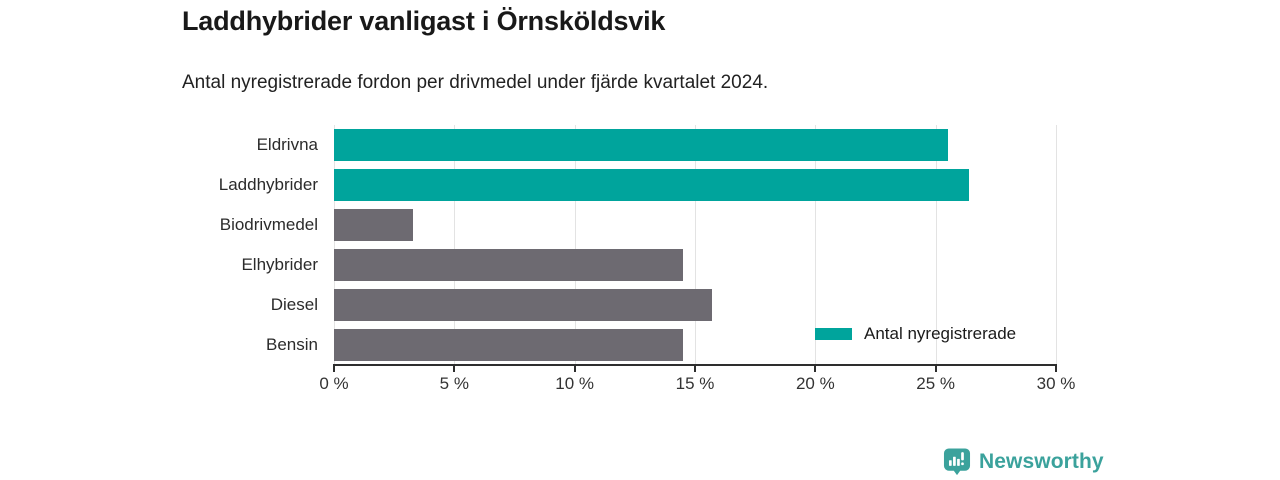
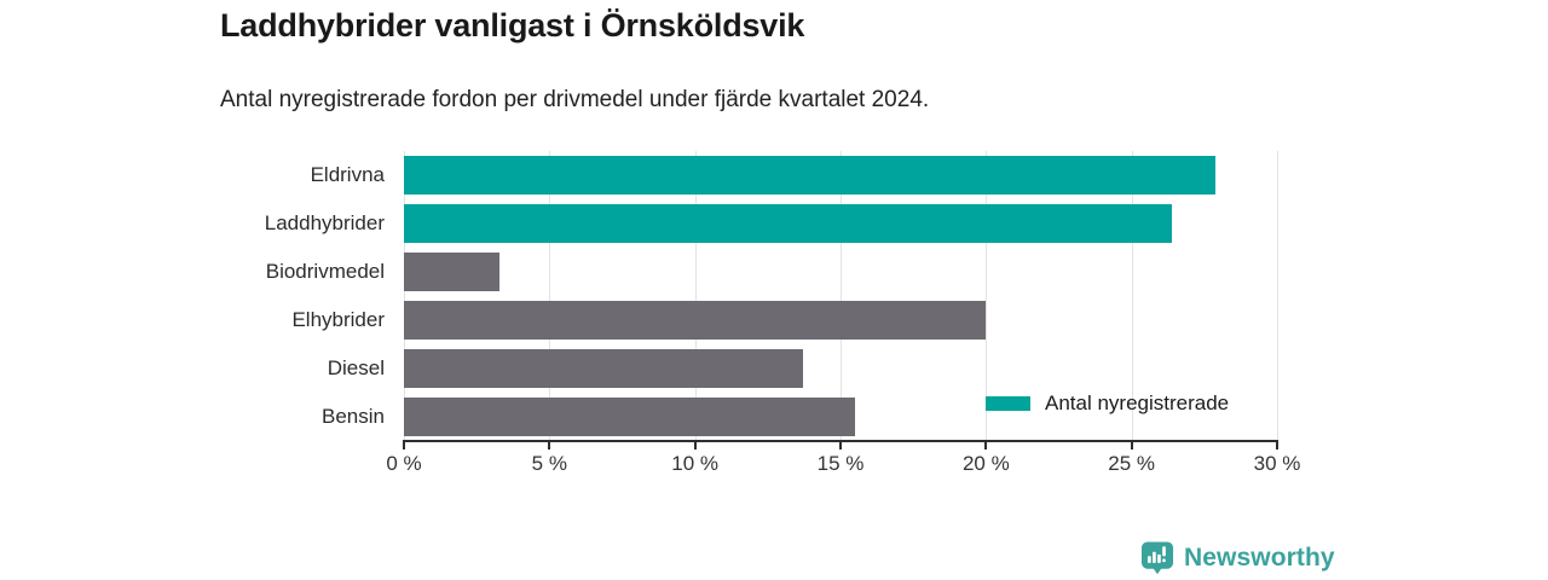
Eldrivna: 25.5% -> 27.9%
Elhybrider: 14.5% -> 20.0%
Diesel: 15.7% -> 13.7%
Bensin: 14.5% -> 15.5%
